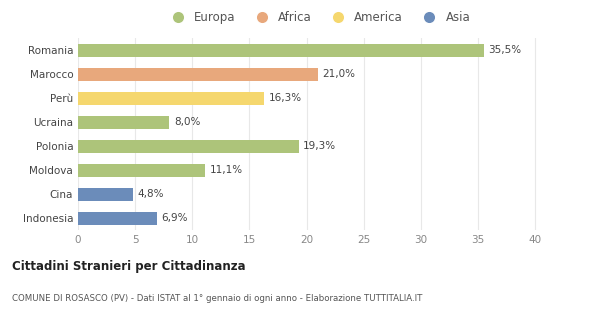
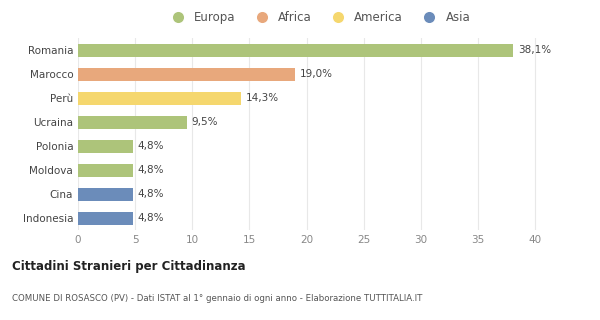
Romania: 35,5% -> 38,1%
Marocco: 21,0% -> 19,0%
Perù: 16,3% -> 14,3%
Ucraina: 8,0% -> 9,5%
Polonia: 19,3% -> 4,8%
Moldova: 11,1% -> 4,8%
Indonesia: 6,9% -> 4,8%
